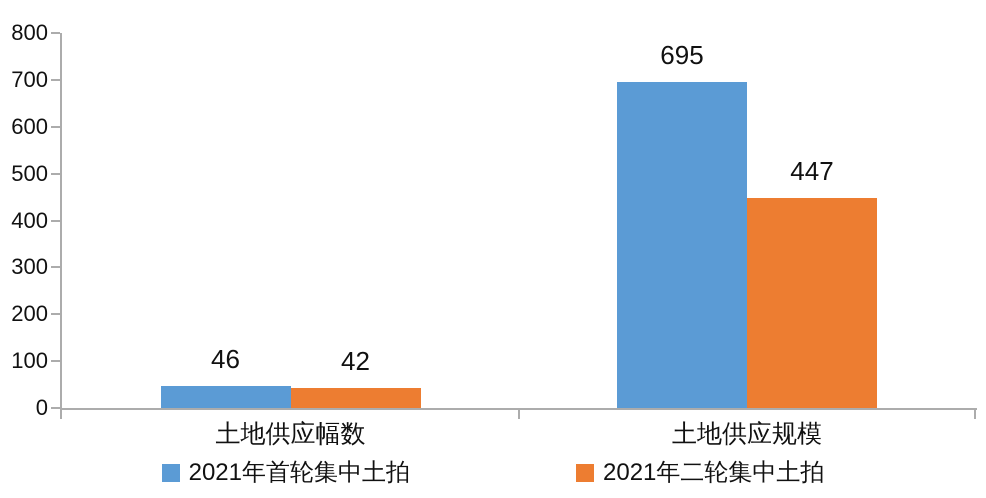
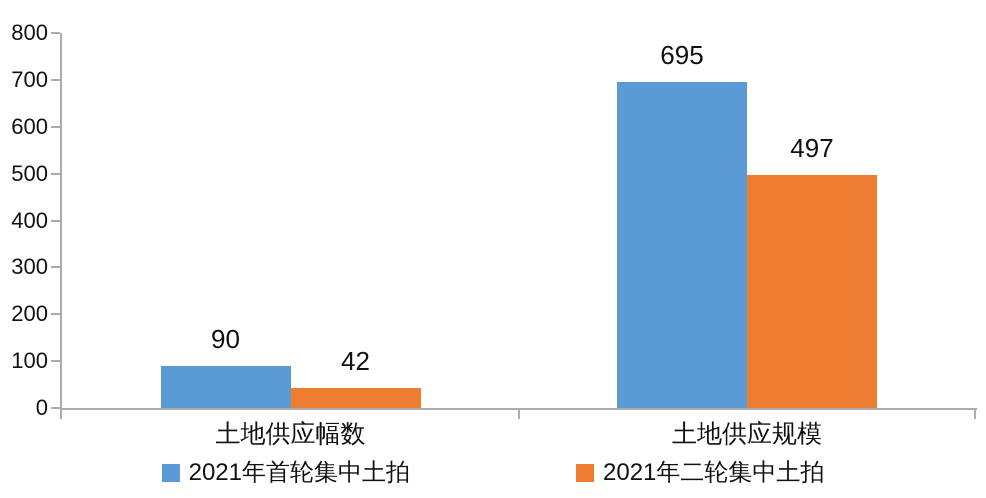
2021年首轮集中土拍/土地供应幅数: 46 -> 90
2021年二轮集中土拍/土地供应规模: 447 -> 497
